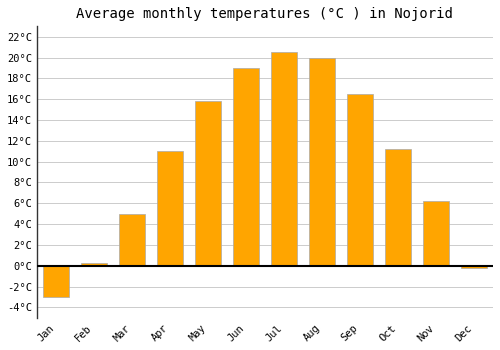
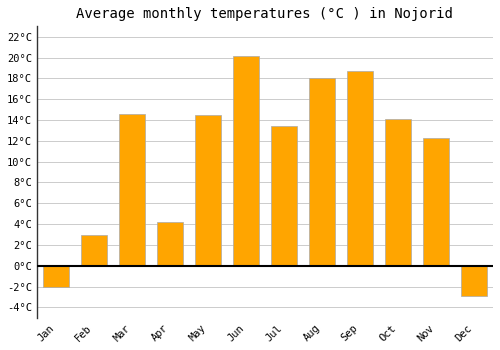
Jan: -3.0°C -> -2.0°C
Feb: 0.3°C -> 3.0°C
Mar: 5.0°C -> 14.6°C
Apr: 11.0°C -> 4.2°C
May: 15.8°C -> 14.5°C
Jun: 19.0°C -> 20.1°C
Jul: 20.5°C -> 13.4°C
Aug: 20.0°C -> 18.0°C
Sep: 16.5°C -> 18.7°C
Oct: 11.2°C -> 14.1°C
Nov: 6.2°C -> 12.3°C
Dec: -0.2°C -> -2.9°C
